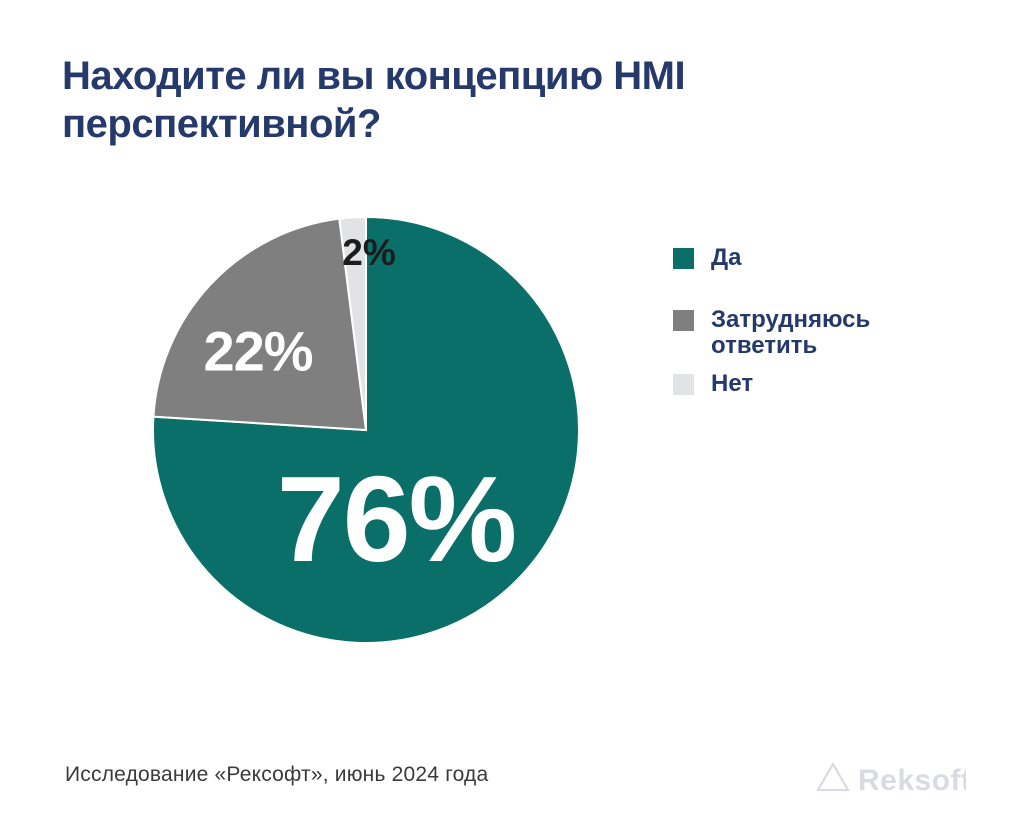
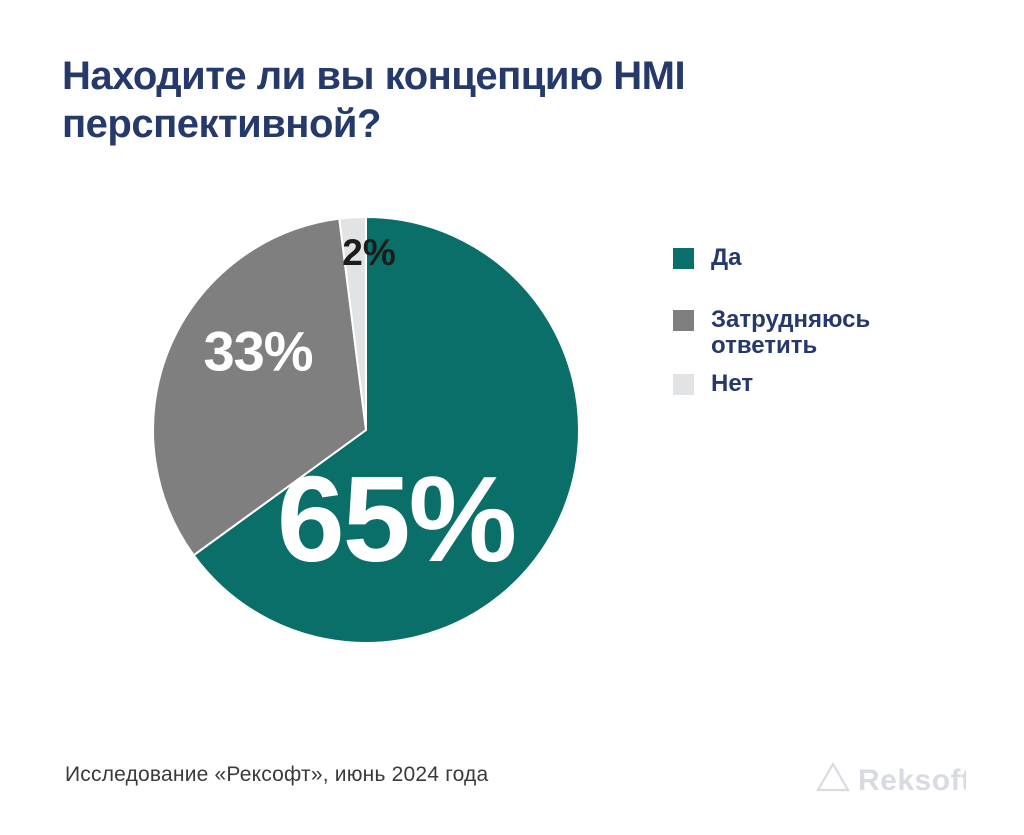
Да: 76% -> 65%
Затрудняюсь ответить: 22% -> 33%
